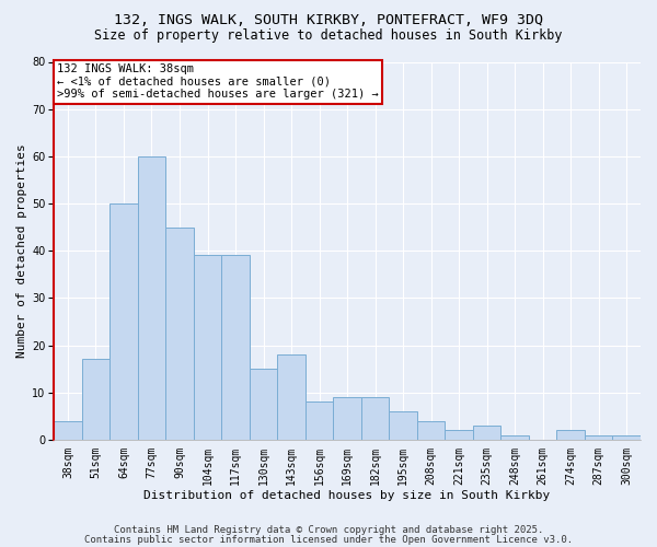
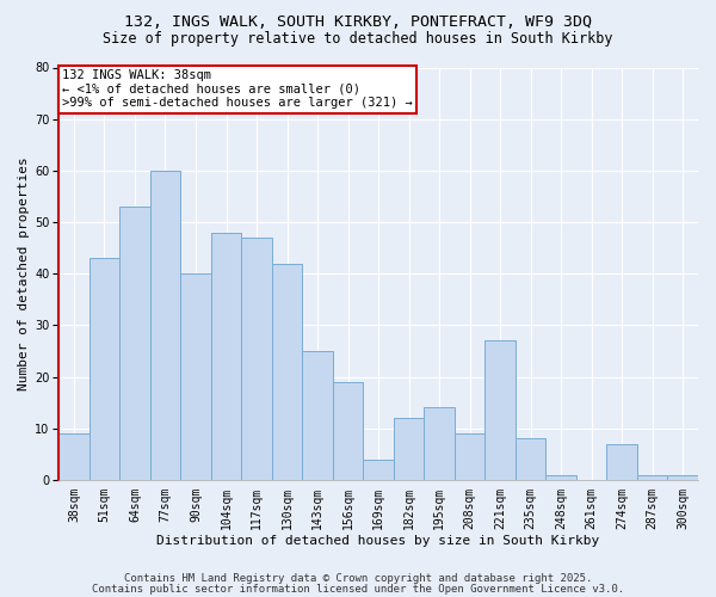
38sqm: 4 -> 9
51sqm: 17 -> 43
64sqm: 50 -> 53
90sqm: 45 -> 40
104sqm: 39 -> 48
117sqm: 39 -> 47
130sqm: 15 -> 42
143sqm: 18 -> 25
156sqm: 8 -> 19
169sqm: 9 -> 4
182sqm: 9 -> 12
195sqm: 6 -> 14
208sqm: 4 -> 9
221sqm: 2 -> 27
235sqm: 3 -> 8
274sqm: 2 -> 7
